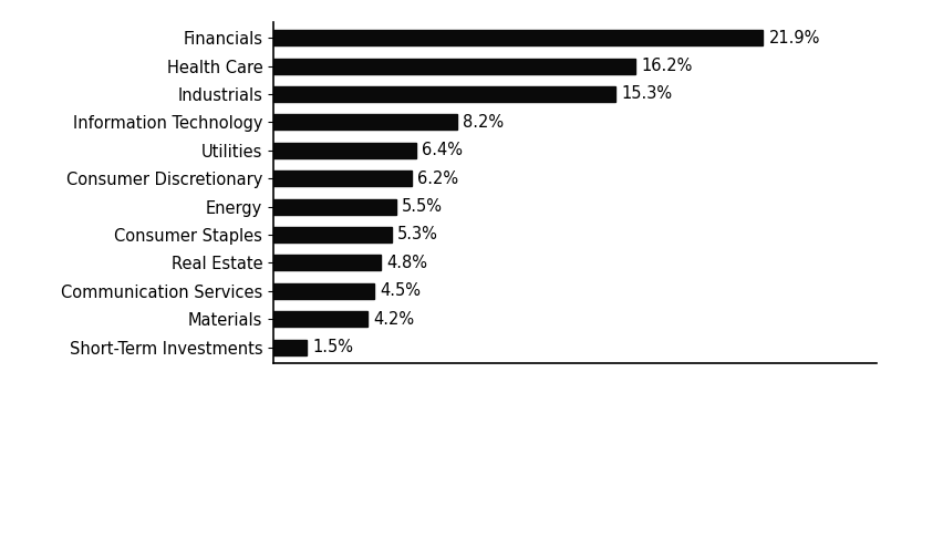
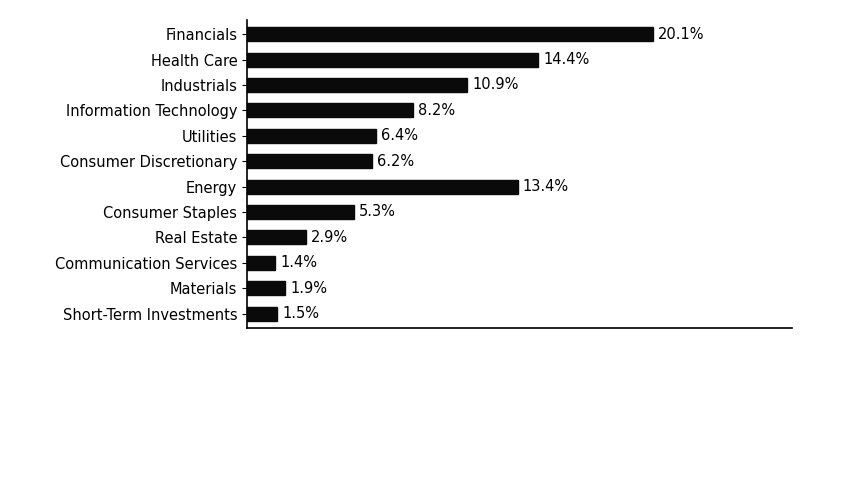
Financials: 21.9% -> 20.1%
Health Care: 16.2% -> 14.4%
Industrials: 15.3% -> 10.9%
Energy: 5.5% -> 13.4%
Real Estate: 4.8% -> 2.9%
Communication Services: 4.5% -> 1.4%
Materials: 4.2% -> 1.9%
